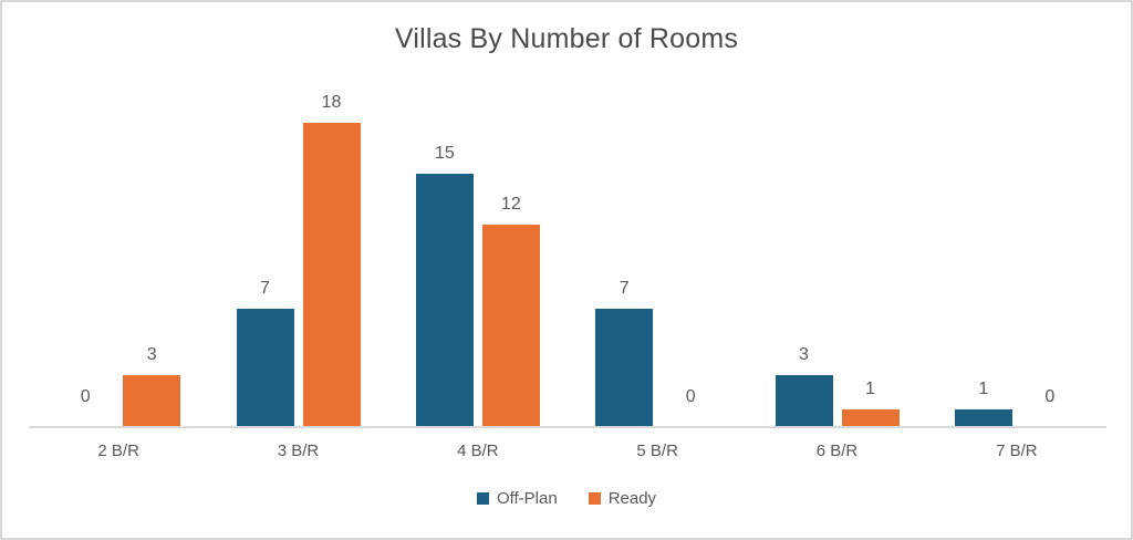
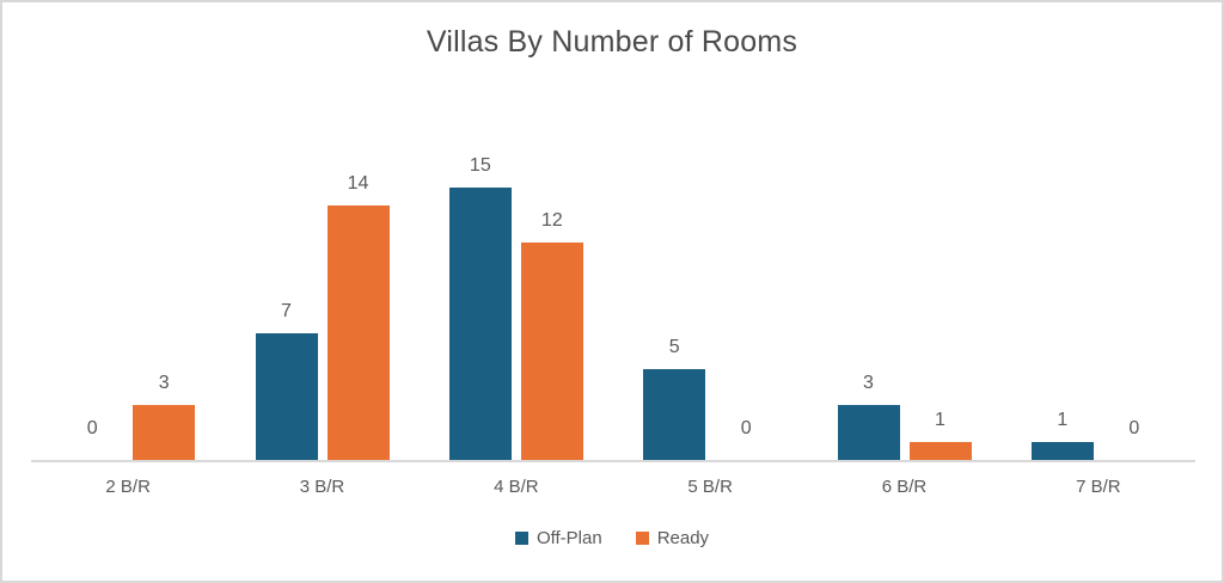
Ready/3 B/R: 18 -> 14
Off-Plan/5 B/R: 7 -> 5
